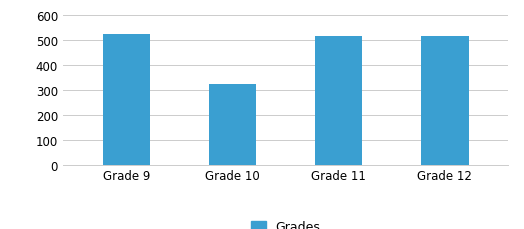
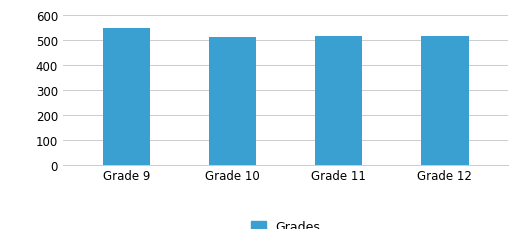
Grade 9: 525 -> 550
Grade 10: 325 -> 515
